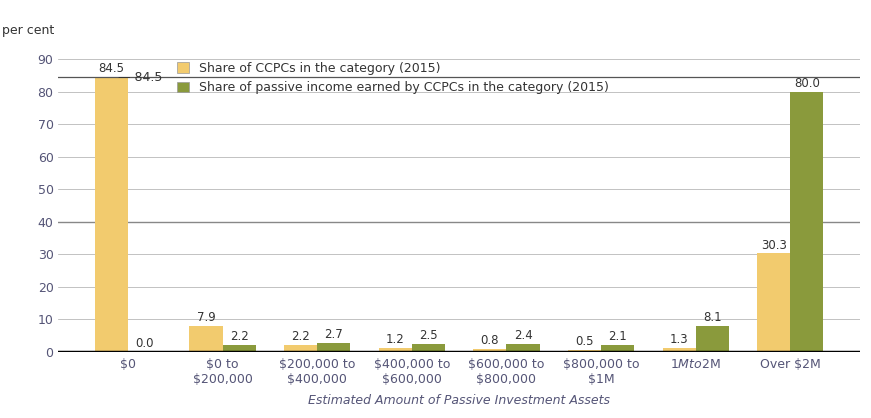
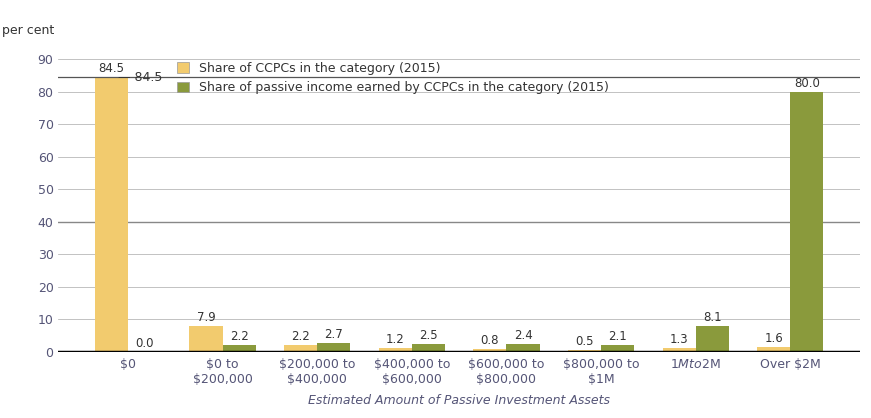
Share of CCPCs in the category (2015)/Over $2M: 30.3 -> 1.6
